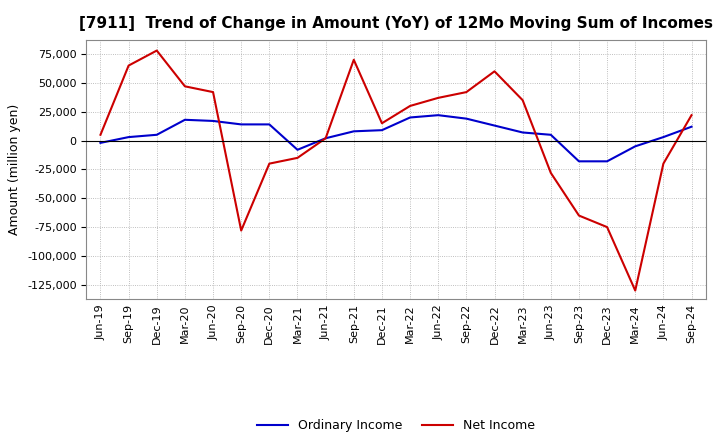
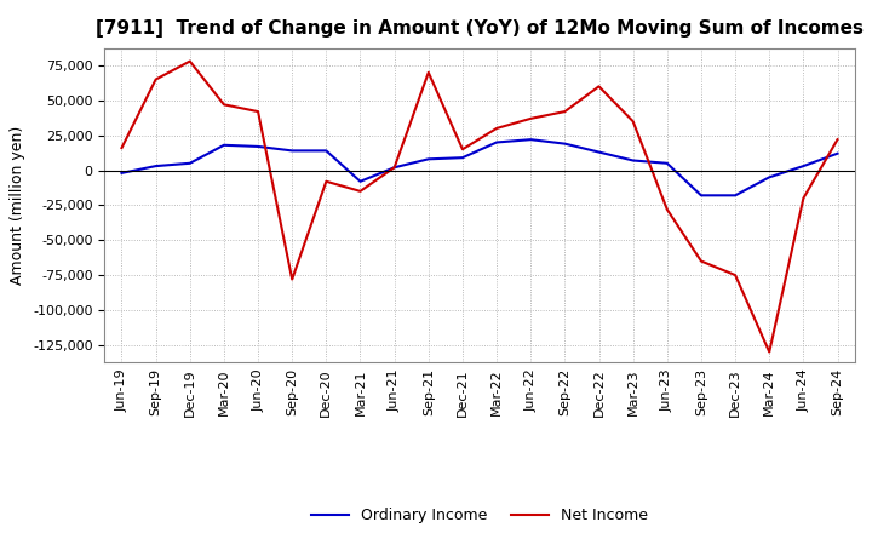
Net Income/Jun-19: 5,000 -> 16,000
Net Income/Dec-20: -20,000 -> -8,000
